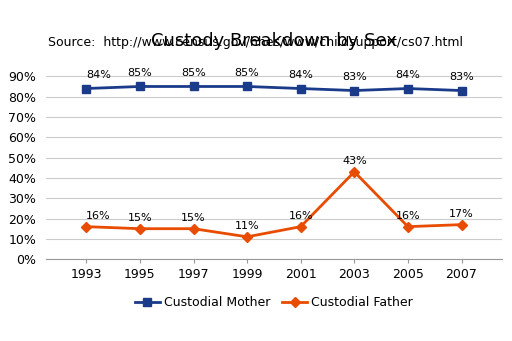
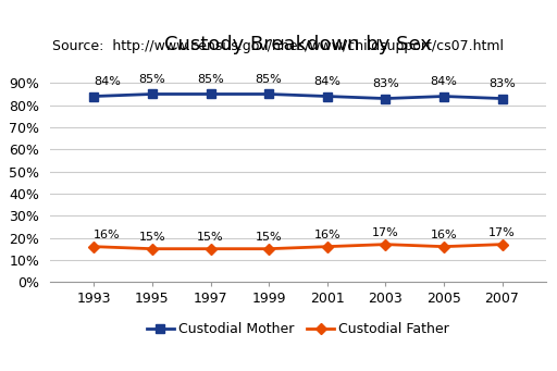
Custodial Father/1999: 11% -> 15%
Custodial Father/2003: 43% -> 17%
